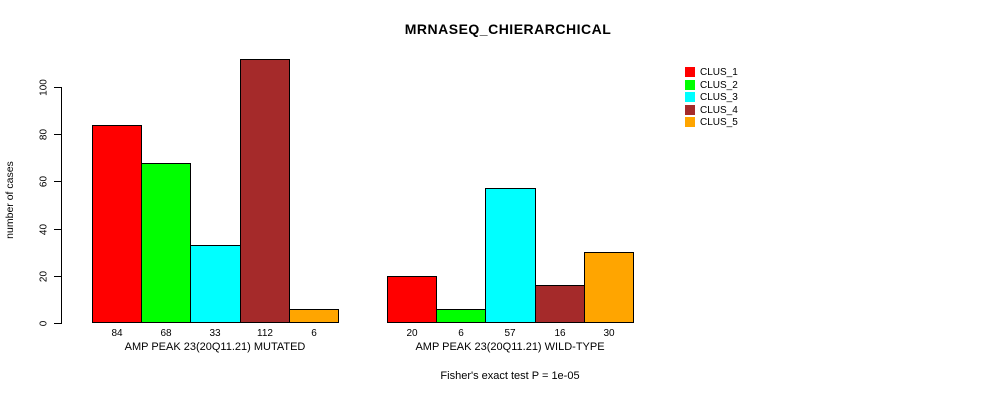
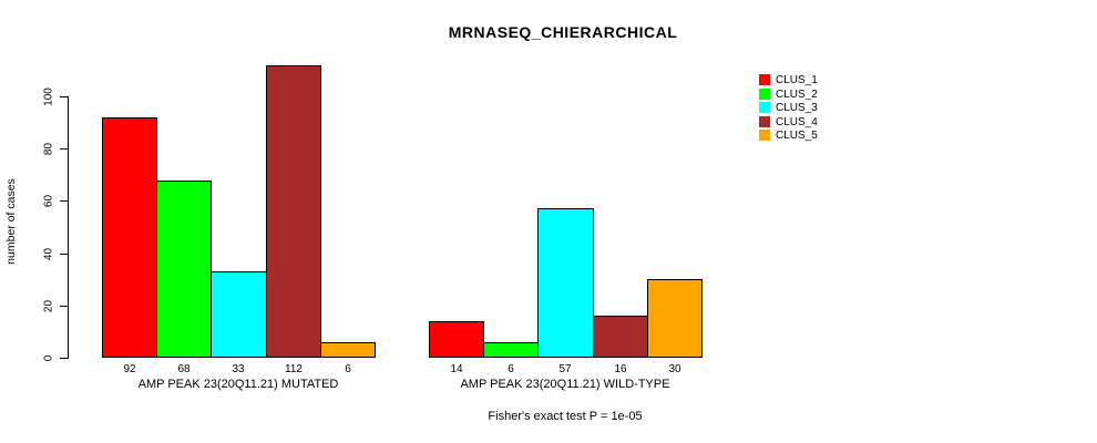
CLUS_1/AMP PEAK 23(20Q11.21) MUTATED: 84 -> 92
CLUS_1/AMP PEAK 23(20Q11.21) WILD-TYPE: 20 -> 14
